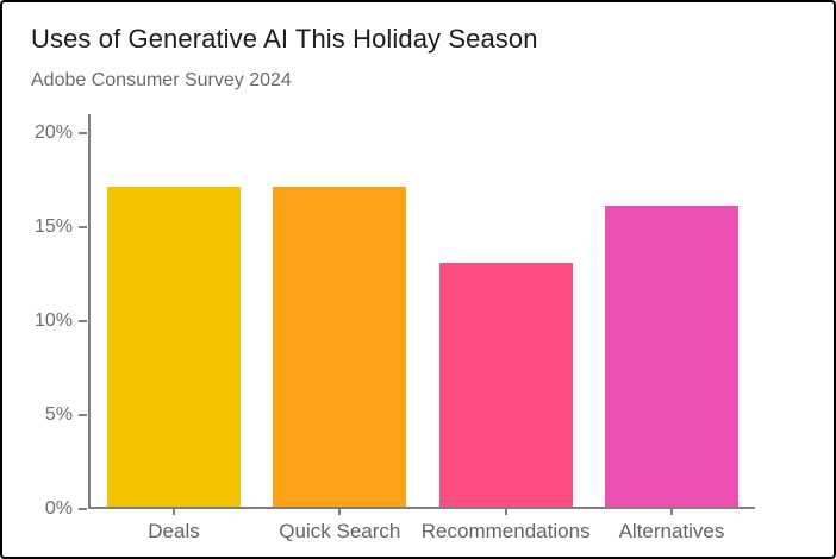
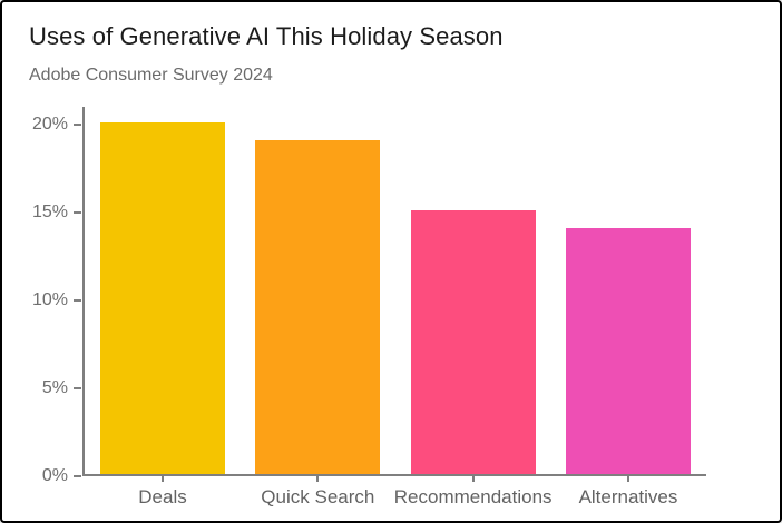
Deals: 17% -> 20%
Quick Search: 17% -> 19%
Recommendations: 13% -> 15%
Alternatives: 16% -> 14%
